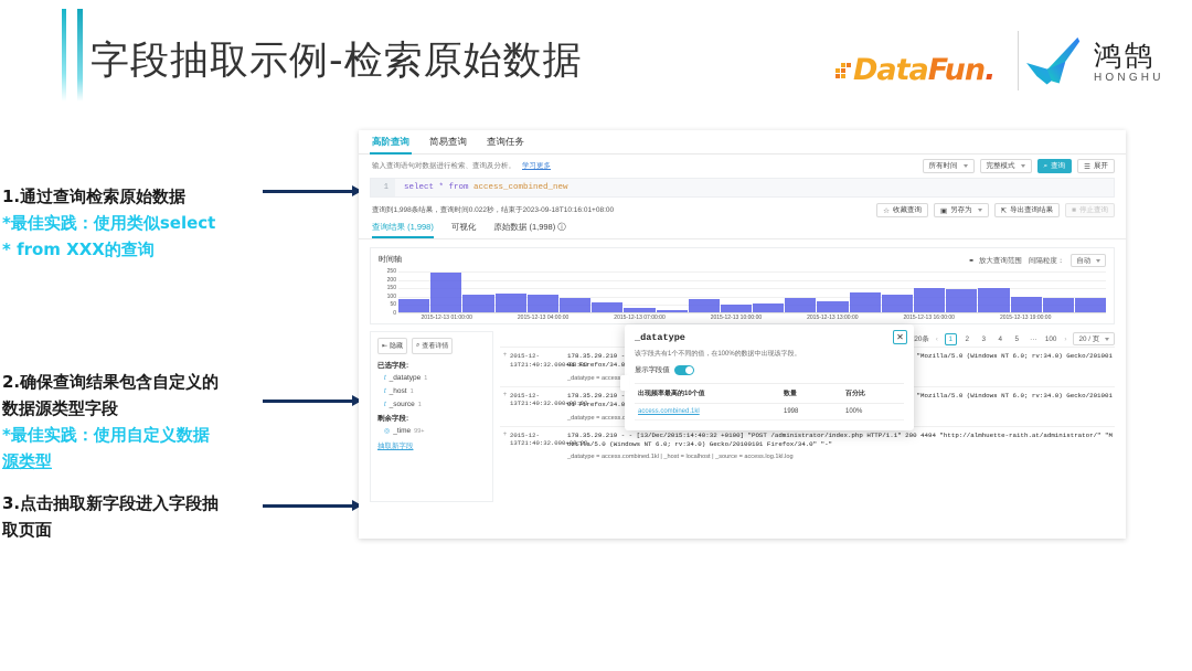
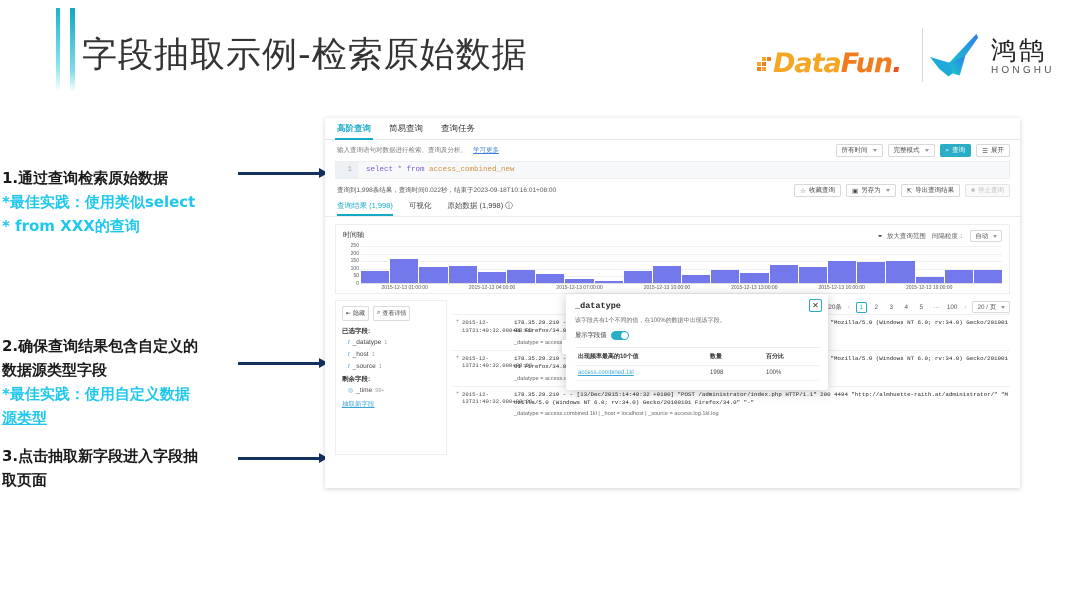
2015-12-13 01:00:00: 240 -> 160
2015-12-13 04:00:00: 100 -> 70
2015-12-13 10:00:00: 40 -> 110
2015-12-13 19:00:00: 100 -> 40
